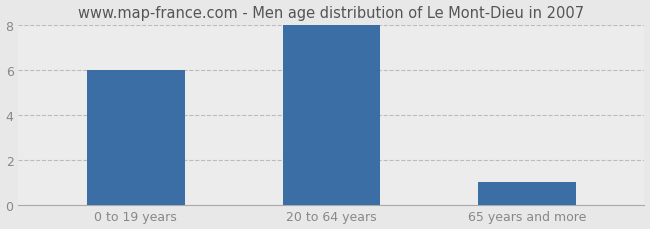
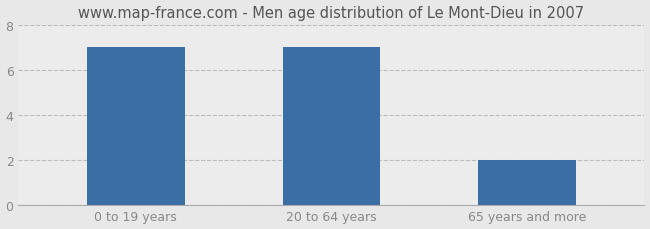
0 to 19 years: 6 -> 7
20 to 64 years: 8 -> 7
65 years and more: 1 -> 2
